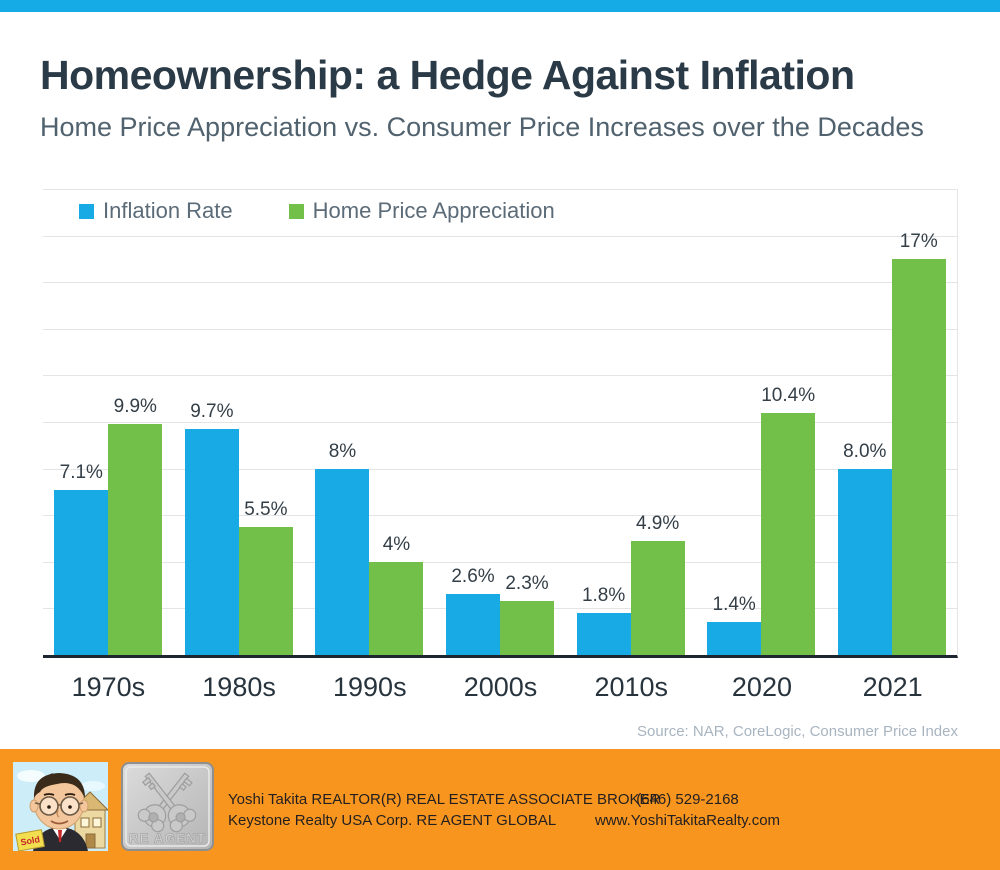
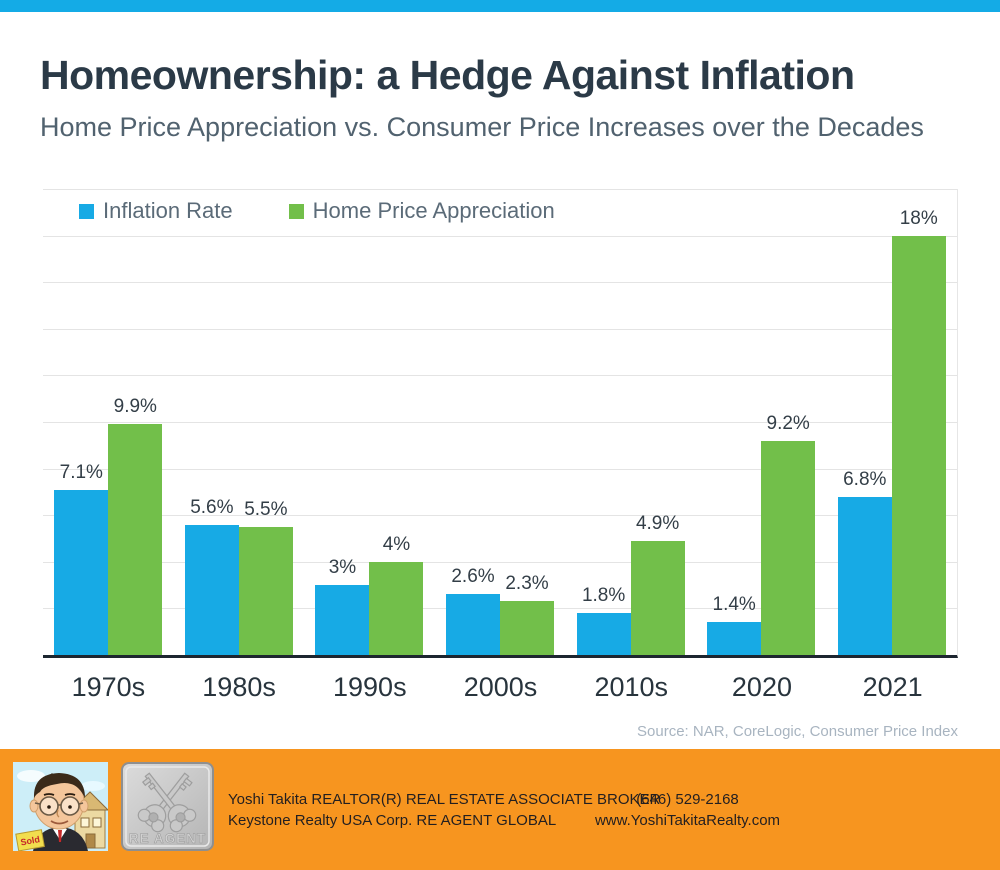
Inflation Rate/1980s: 9.7% -> 5.6%
Inflation Rate/1990s: 8% -> 3%
Home Price Appreciation/2020: 10.4% -> 9.2%
Inflation Rate/2021: 8.0% -> 6.8%
Home Price Appreciation/2021: 17% -> 18%
